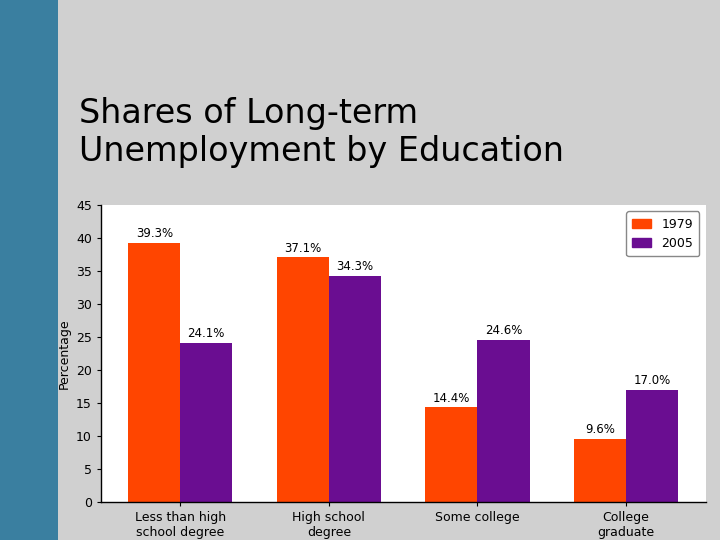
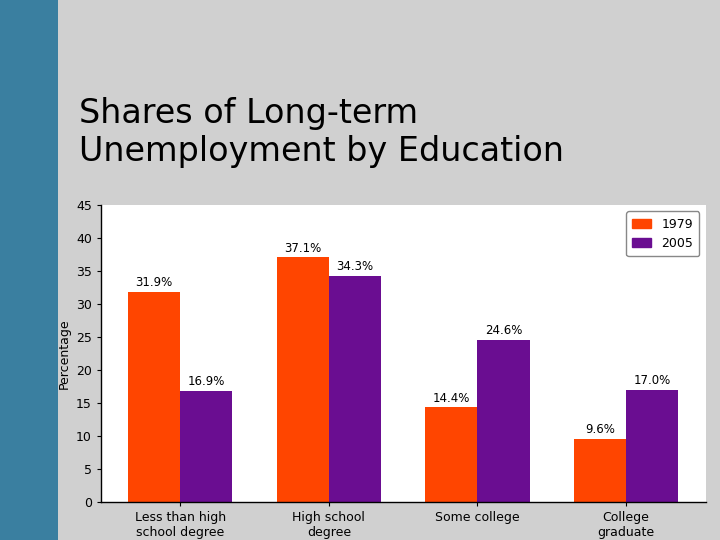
1979/Less than high school degree: 39.3% -> 31.9%
2005/Less than high school degree: 24.1% -> 16.9%
